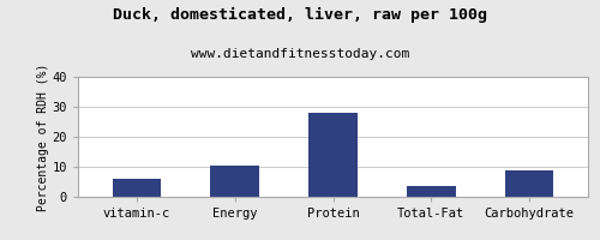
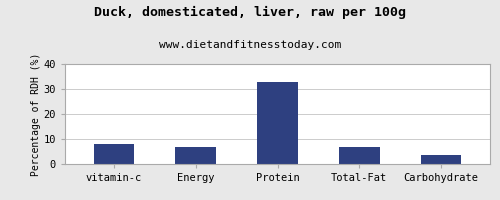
vitamin-c: 6.0 -> 8.0
Energy: 10.5 -> 7.0
Protein: 28.0 -> 33.0
Total-Fat: 3.5 -> 7.0
Carbohydrate: 9.0 -> 3.5
